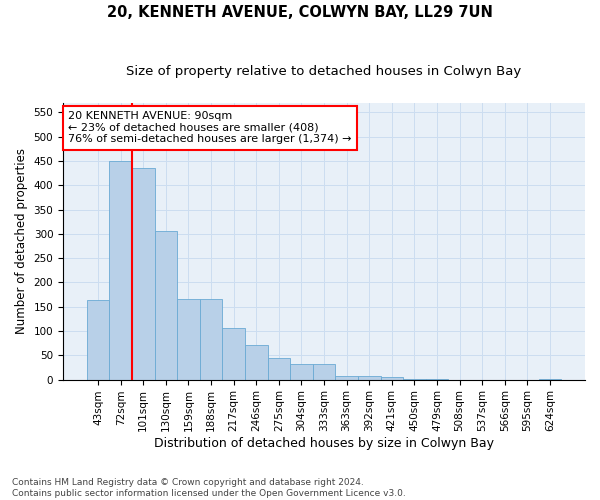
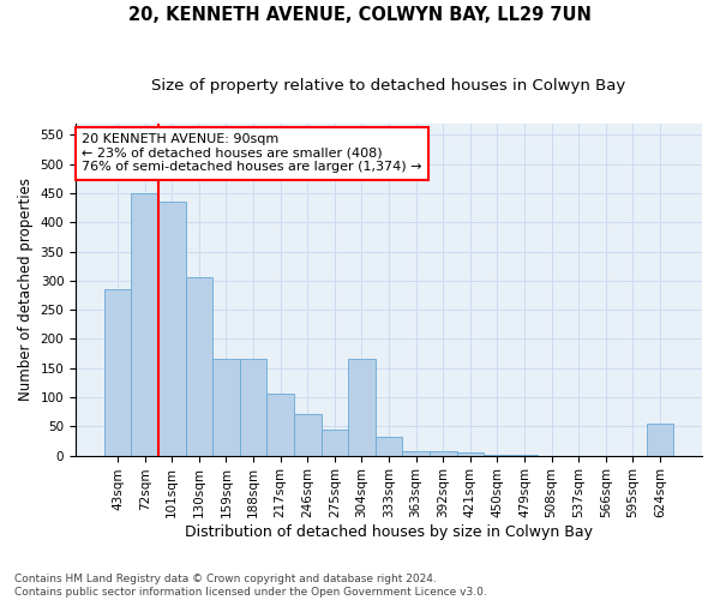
43sqm: 163 -> 285
304sqm: 33 -> 165
624sqm: 2 -> 55
